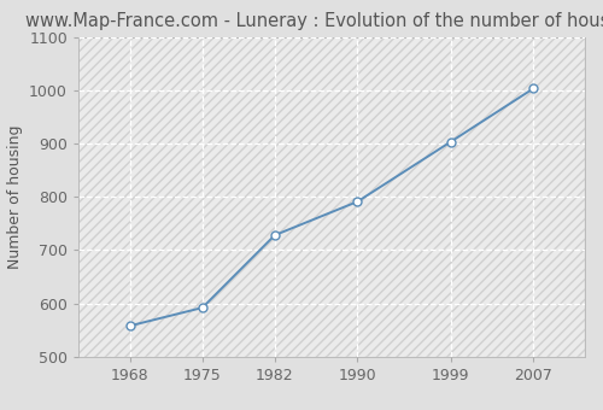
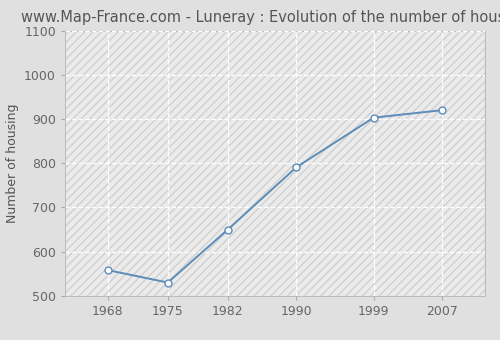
1975: 592 -> 530
1982: 728 -> 650
2007: 1003 -> 920
